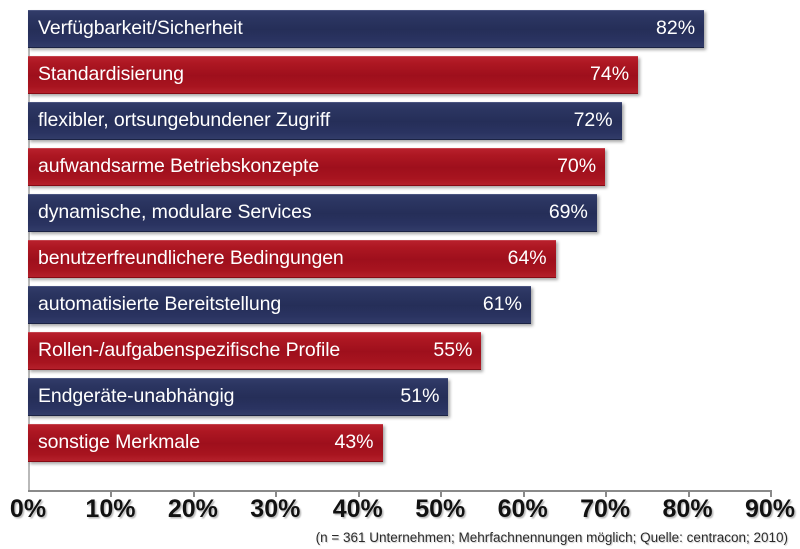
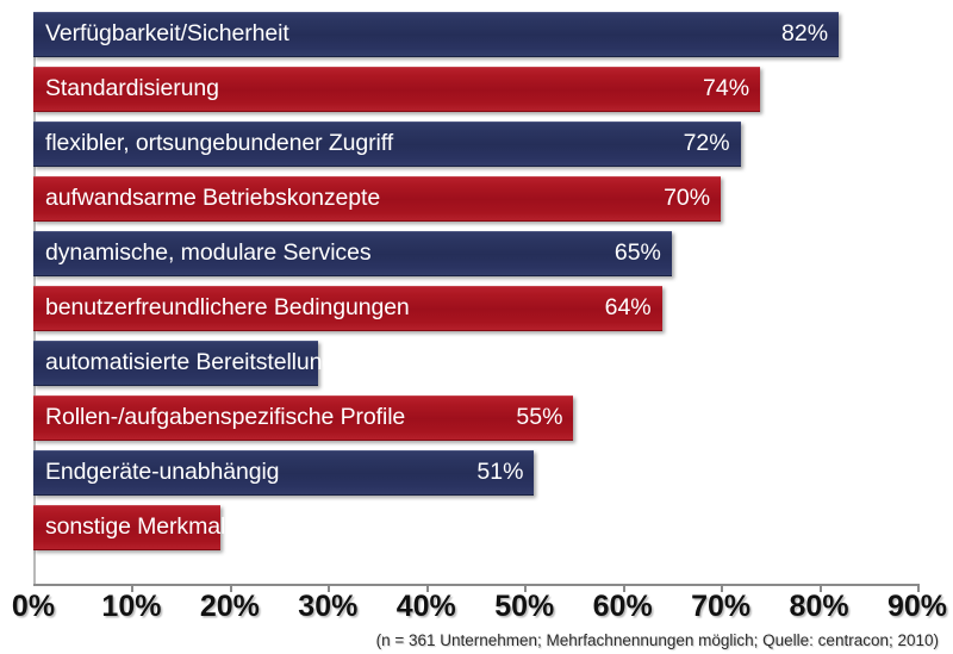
dynamische, modulare Services: 69% -> 65%
automatisierte Bereitstellung: 61% -> 29%
sonstige Merkmale: 43% -> 19%
